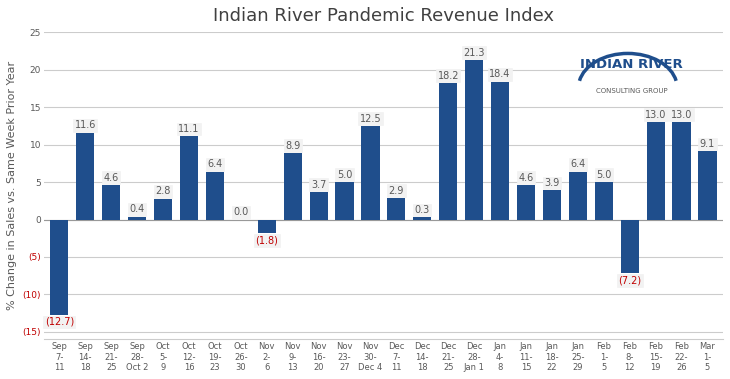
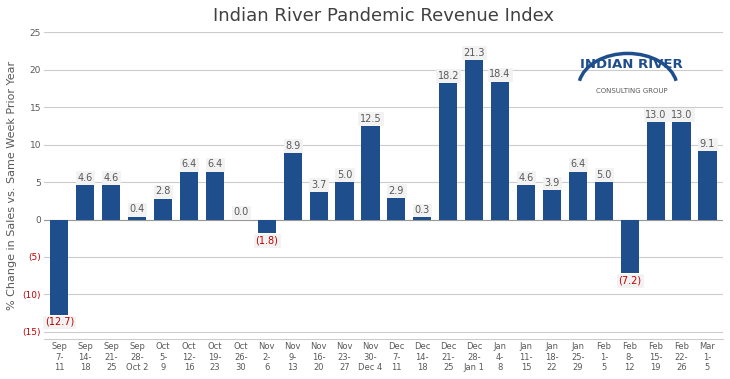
Sep 14- 18: 11.6 -> 4.6
Oct 12- 16: 11.1 -> 6.4
